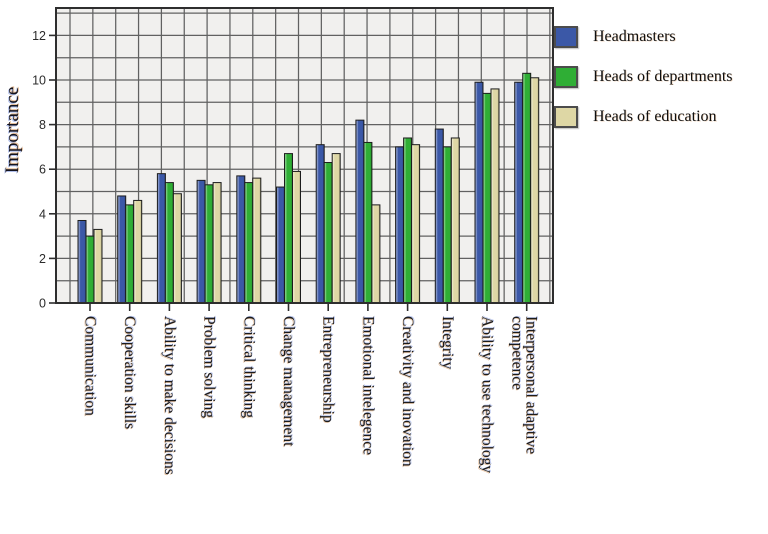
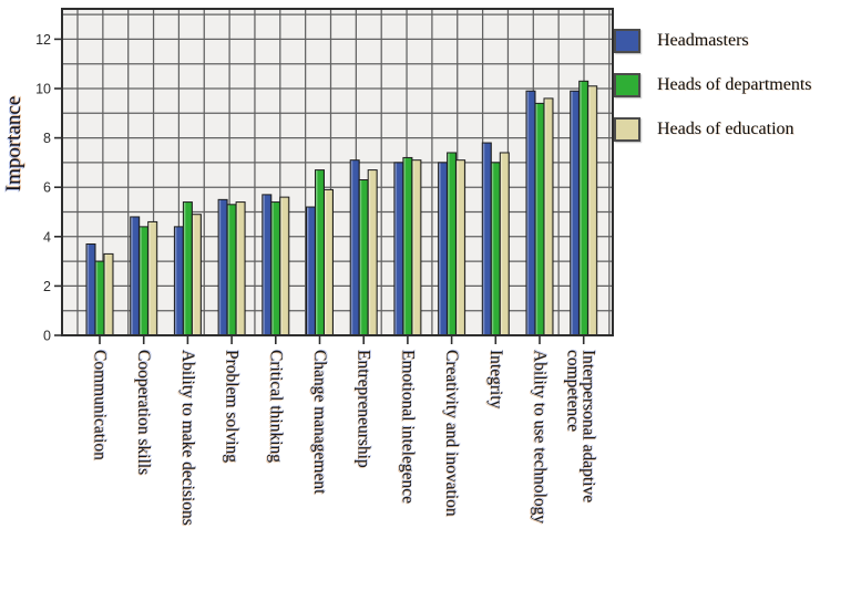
Headmasters/Ability to make decisions: 5.8 -> 4.4
Headmasters/Emotional intelegence: 8.2 -> 7.0
Heads of education/Emotional intelegence: 4.4 -> 7.1
